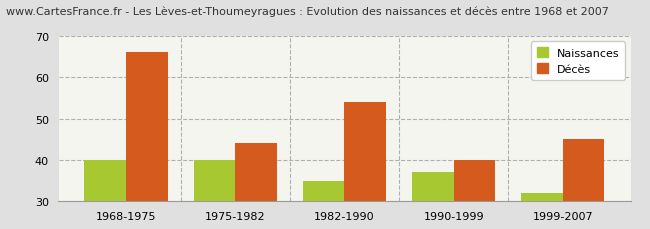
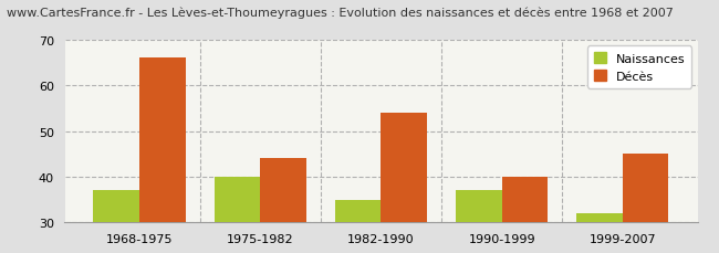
Naissances/1968-1975: 40 -> 37
